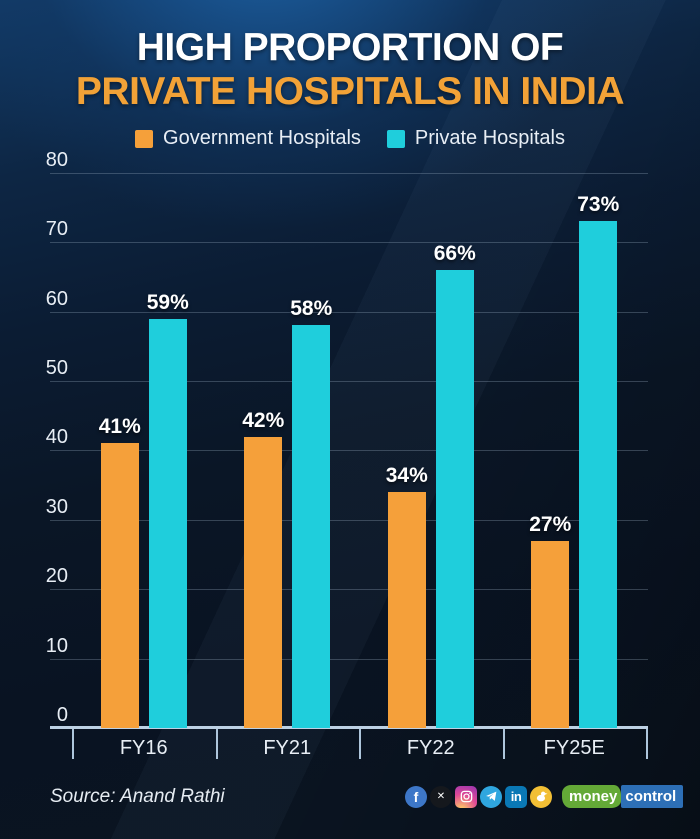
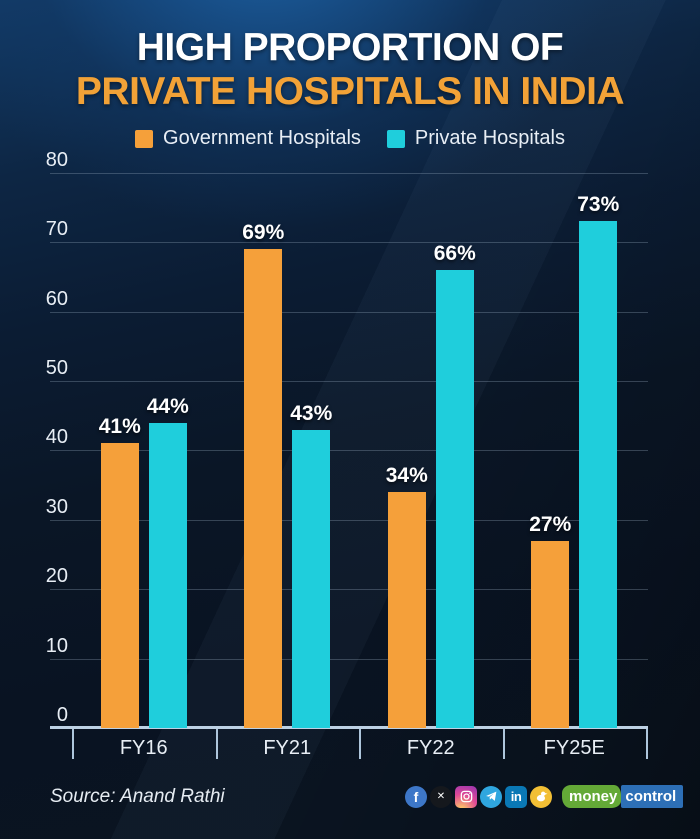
Private Hospitals/FY16: 59% -> 44%
Government Hospitals/FY21: 42% -> 69%
Private Hospitals/FY21: 58% -> 43%
